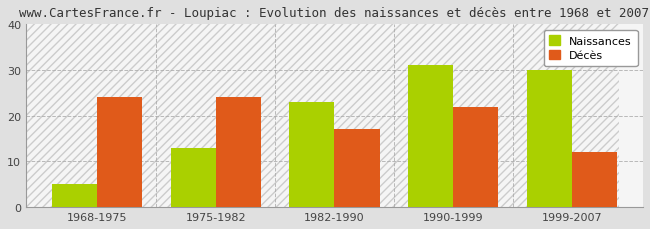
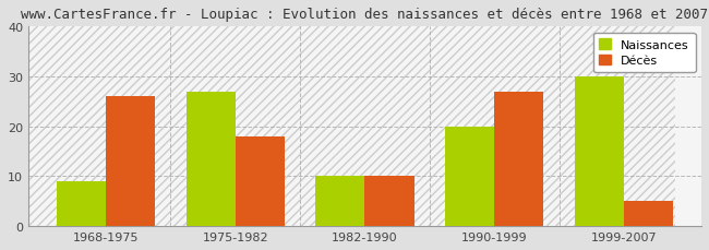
Naissances/1968-1975: 5 -> 9
Décès/1968-1975: 24 -> 26
Naissances/1975-1982: 13 -> 27
Décès/1975-1982: 24 -> 18
Naissances/1982-1990: 23 -> 10
Décès/1982-1990: 17 -> 10
Naissances/1990-1999: 31 -> 20
Décès/1990-1999: 22 -> 27
Décès/1999-2007: 12 -> 5
